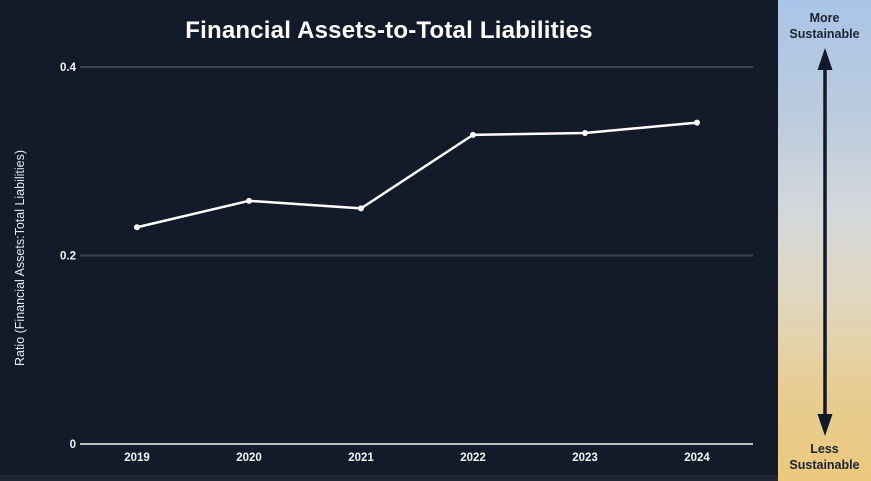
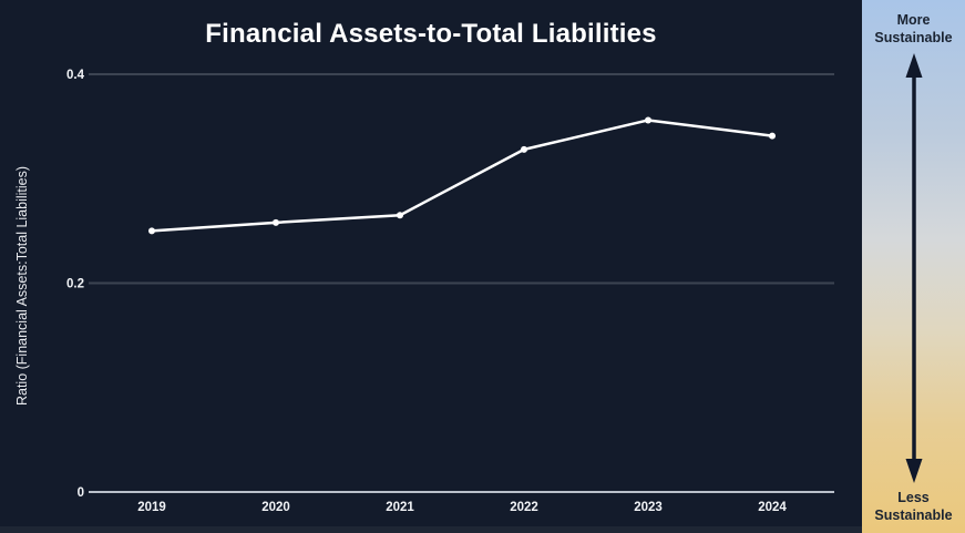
2019: 0.23 -> 0.25
2021: 0.25 -> 0.27
2023: 0.33 -> 0.36
